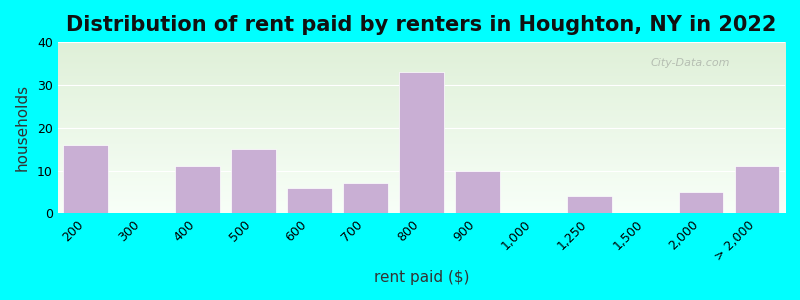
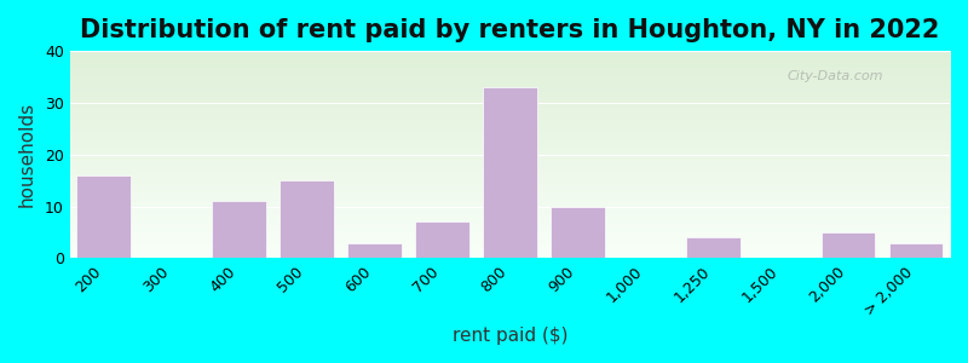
600: 6 -> 3
> 2,000: 11 -> 3
